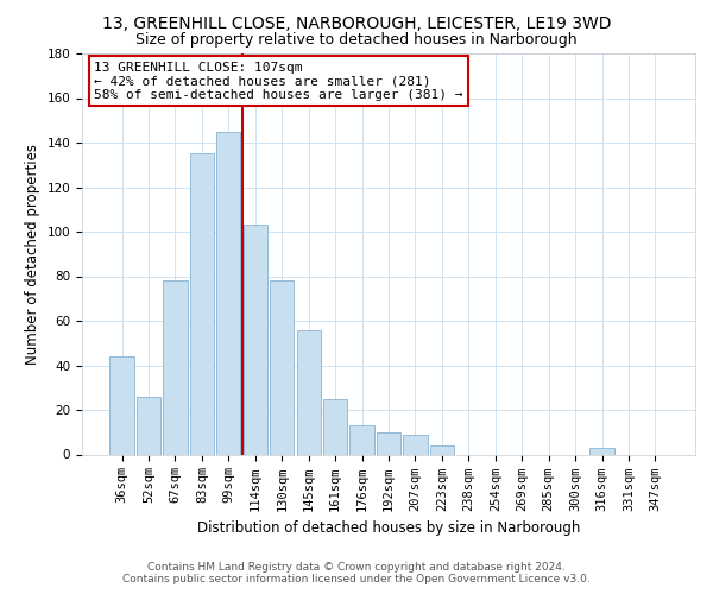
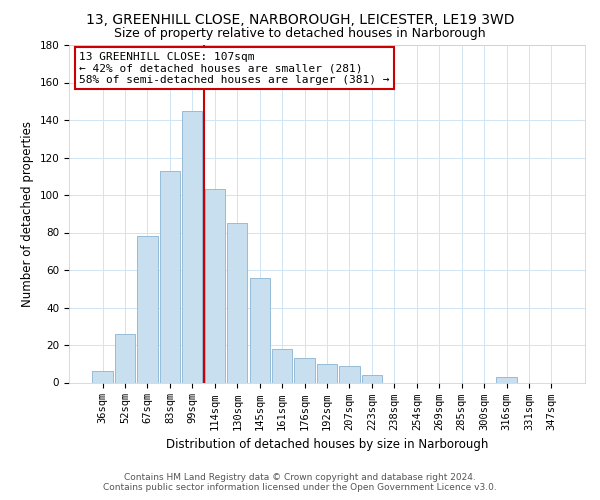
36sqm: 44 -> 6
83sqm: 135 -> 113
130sqm: 78 -> 85
161sqm: 25 -> 18
